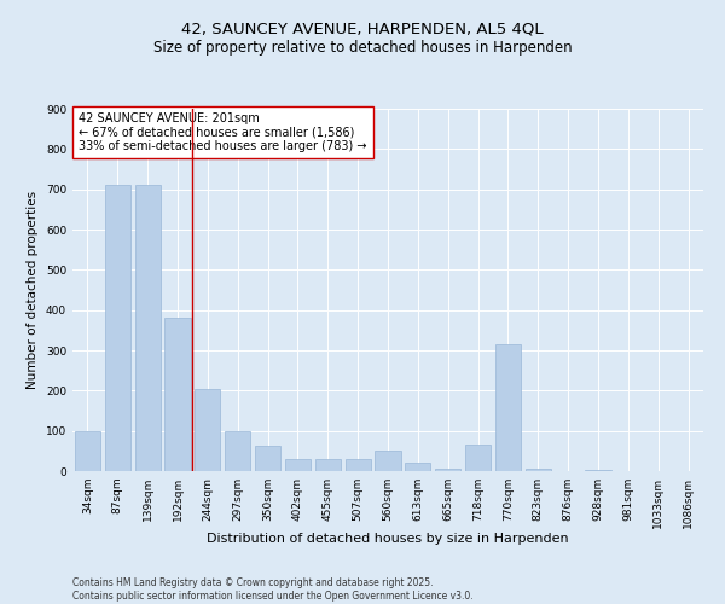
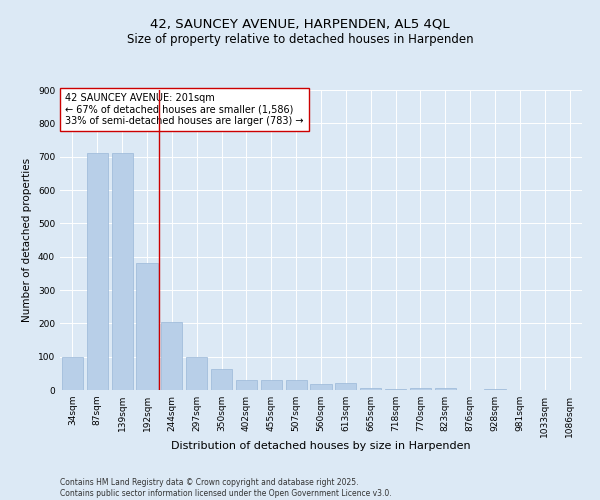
560sqm: 50 -> 18
718sqm: 65 -> 4
770sqm: 315 -> 5
